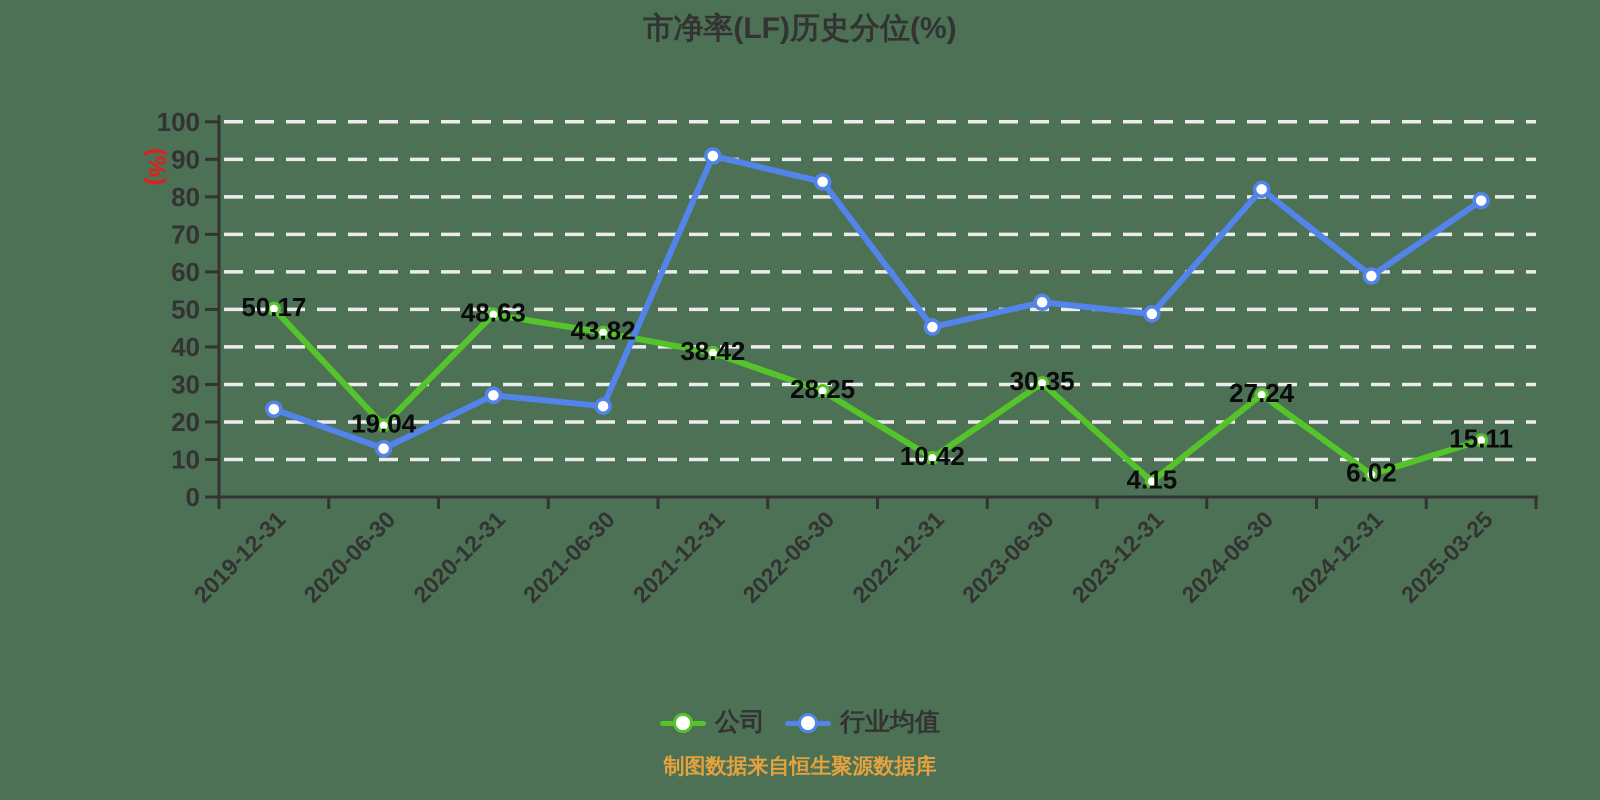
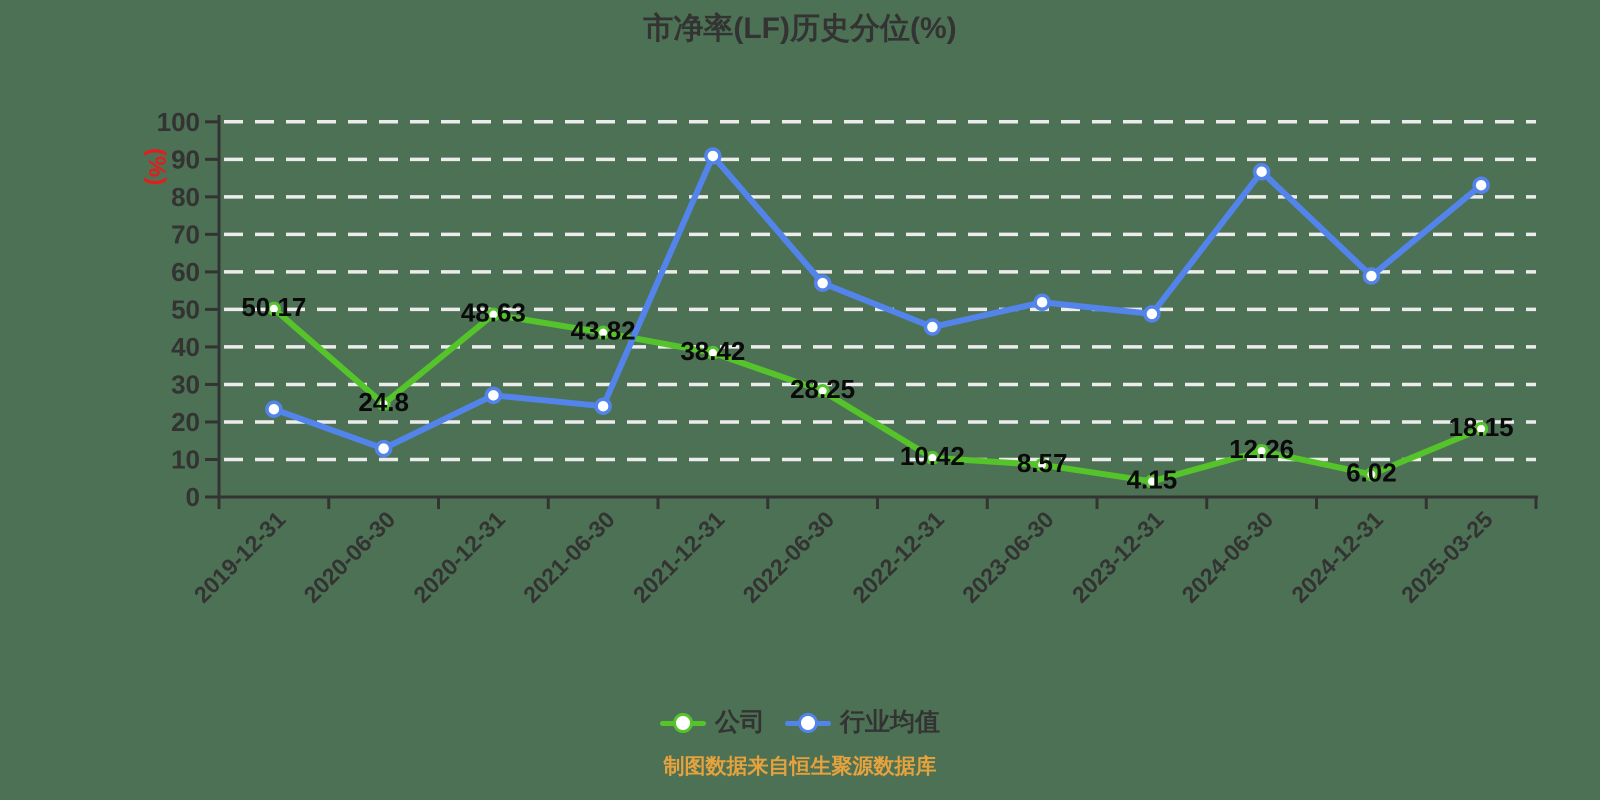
公司/2020-06-30: 19.04 -> 24.8
行业均值/2022-06-30: 84 -> 57
公司/2023-06-30: 30.35 -> 8.57
公司/2024-06-30: 27.24 -> 12.26
行业均值/2024-06-30: 82 -> 87
公司/2025-03-25: 15.11 -> 18.15
行业均值/2025-03-25: 79 -> 83
